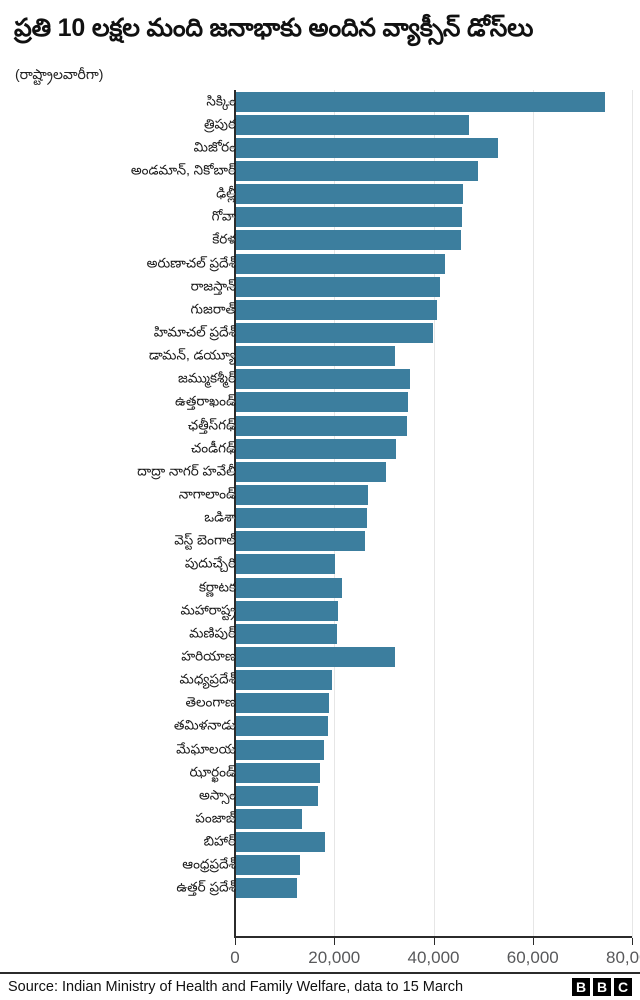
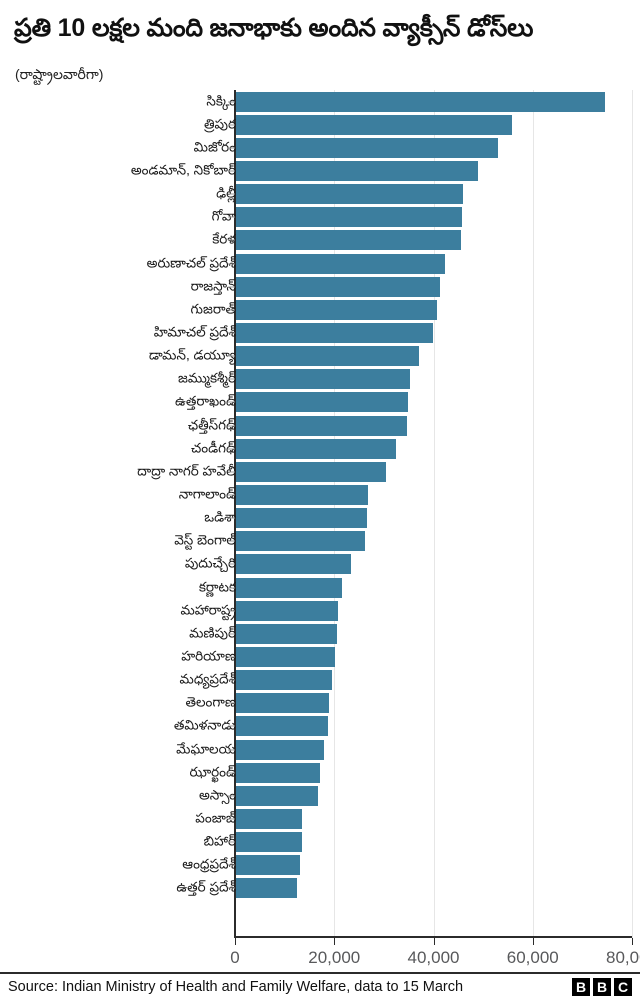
త్రిపుర: 47000 -> 56000
డామన్, డయ్యూ: 32000 -> 37000
పుదుచ్చేరి: 20000 -> 23000
హరియాణ: 32000 -> 20000
బిహార్: 18000 -> 13000
